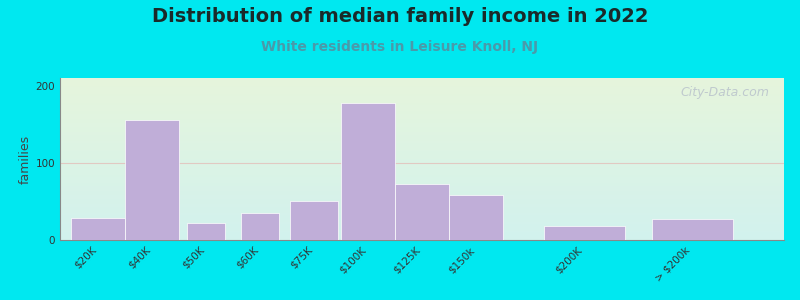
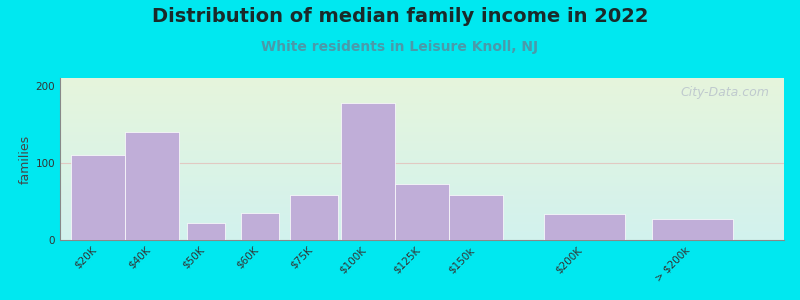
$20K: 28 -> 110
$40K: 155 -> 140
$75K: 50 -> 58
$200K: 18 -> 34
